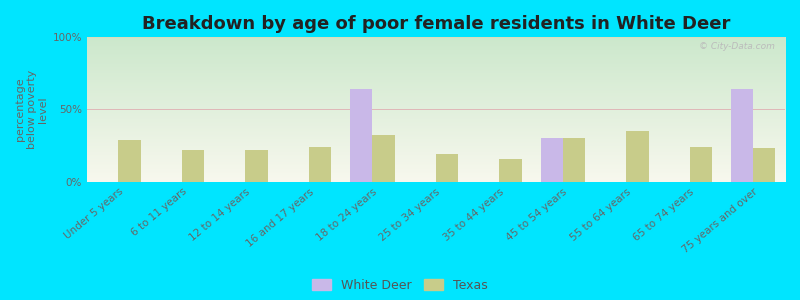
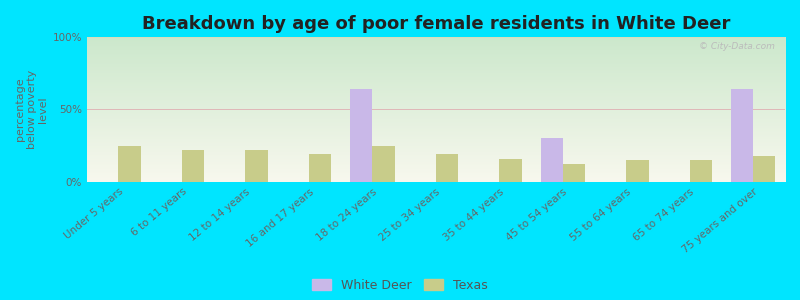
Texas/Under 5 years: 29% -> 25%
Texas/16 and 17 years: 24% -> 19%
Texas/18 to 24 years: 32% -> 25%
Texas/45 to 54 years: 30% -> 12%
Texas/55 to 64 years: 35% -> 15%
Texas/65 to 74 years: 24% -> 15%
Texas/75 years and over: 23% -> 18%
